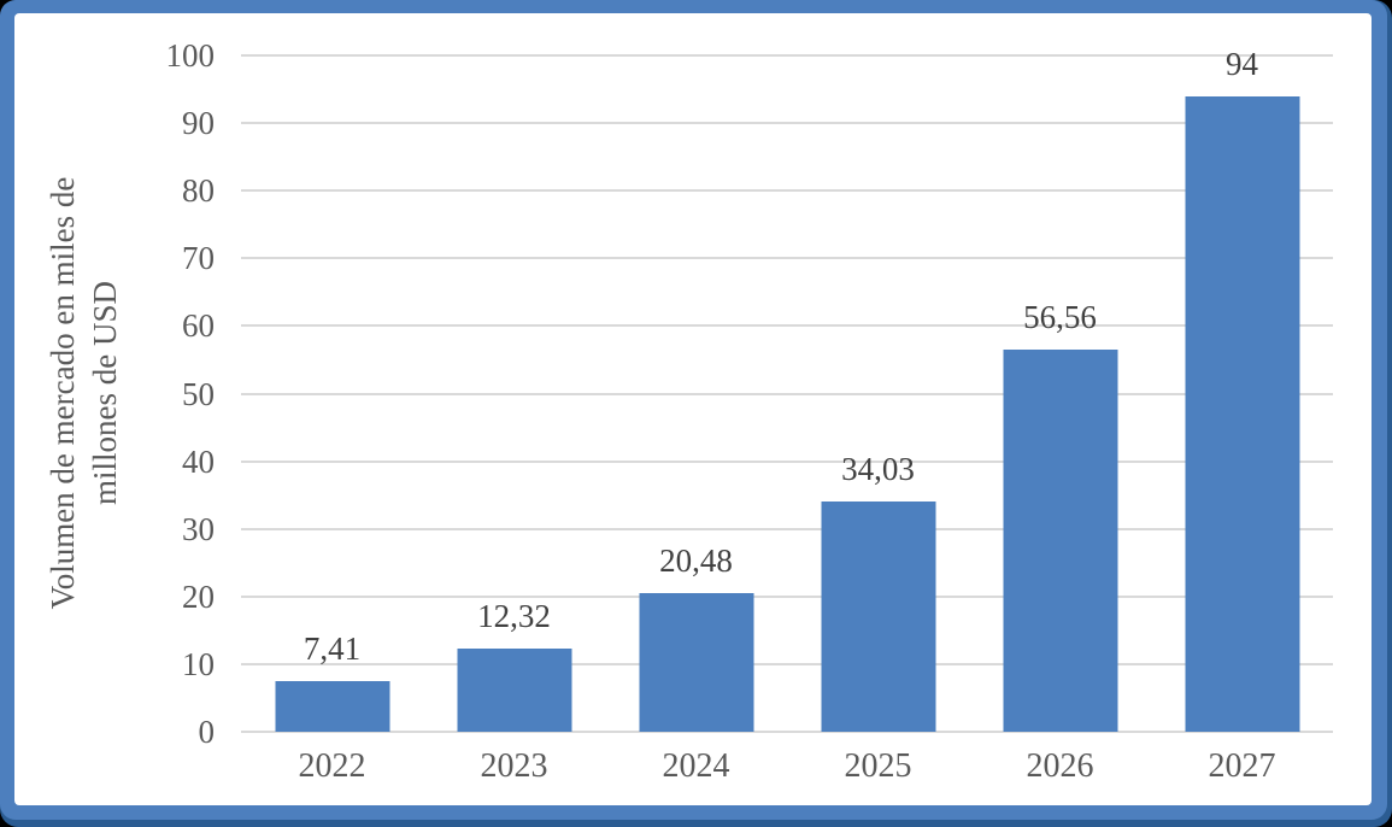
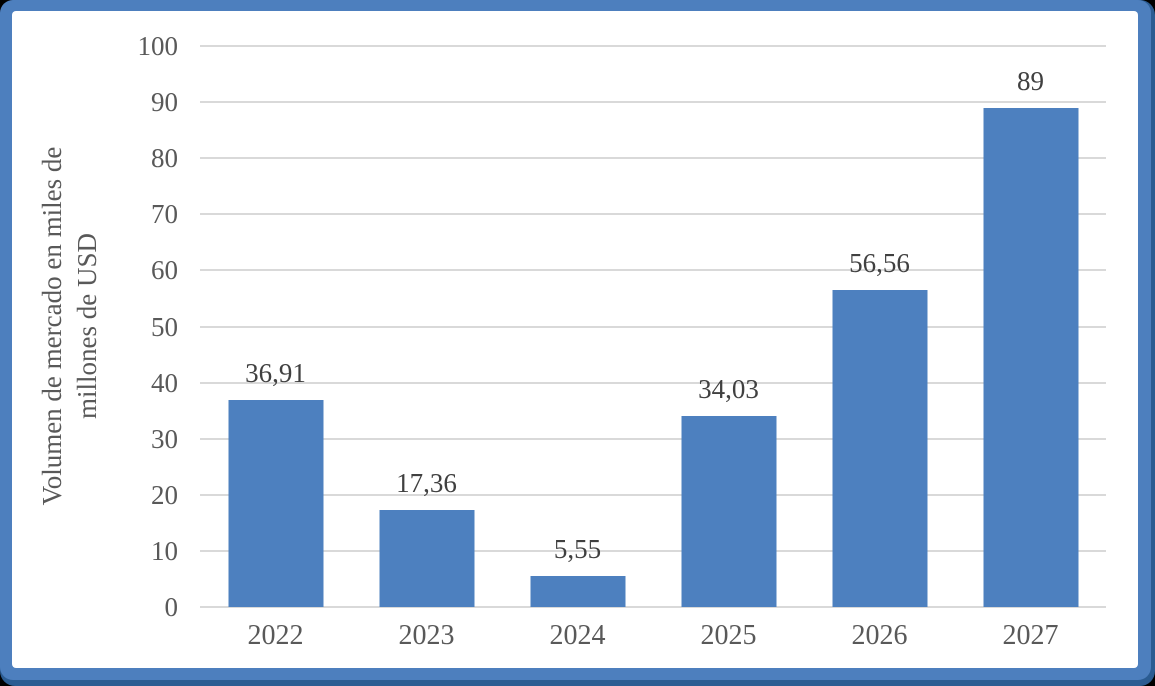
2022: 7,41 -> 36,91
2023: 12,32 -> 17,36
2024: 20,48 -> 5,55
2027: 94 -> 89
